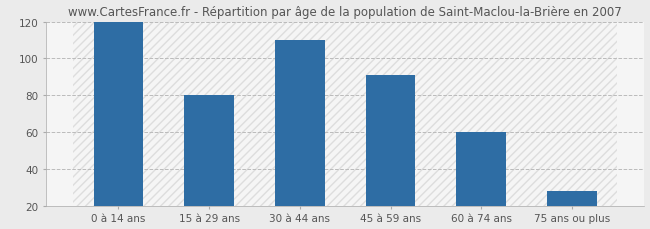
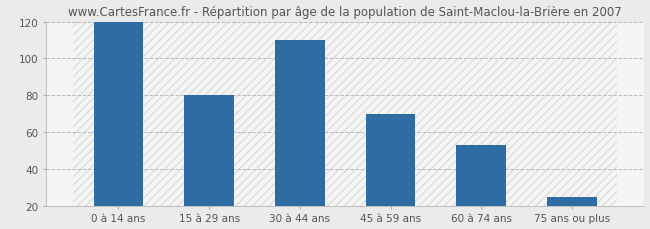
45 à 59 ans: 91 -> 70
60 à 74 ans: 60 -> 53
75 ans ou plus: 28 -> 25
